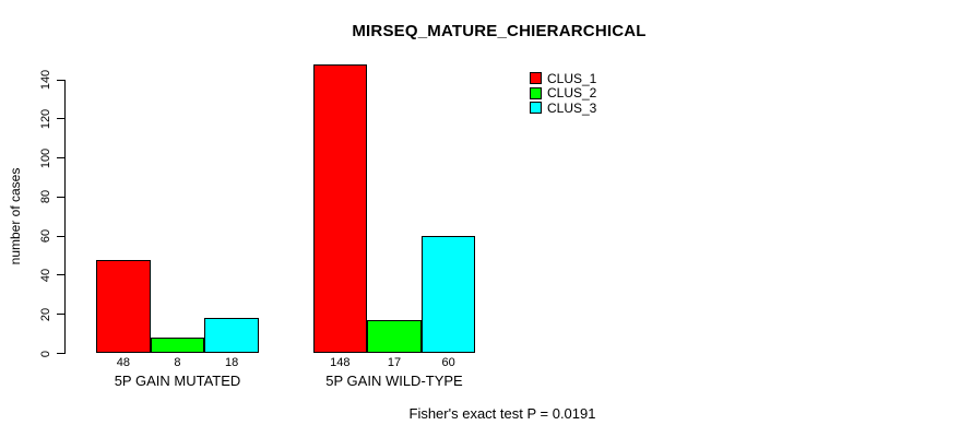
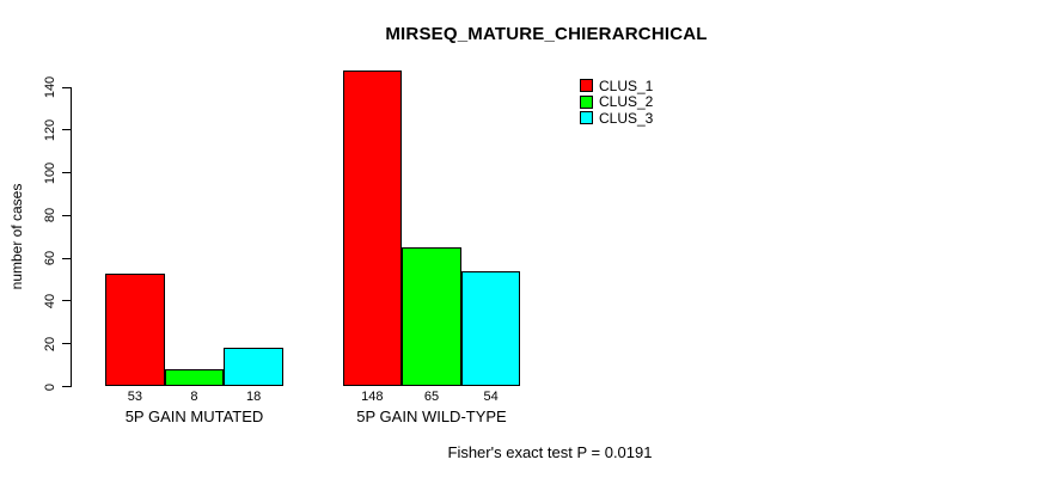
CLUS_1/5P GAIN MUTATED: 48 -> 53
CLUS_2/5P GAIN WILD-TYPE: 17 -> 65
CLUS_3/5P GAIN WILD-TYPE: 60 -> 54
